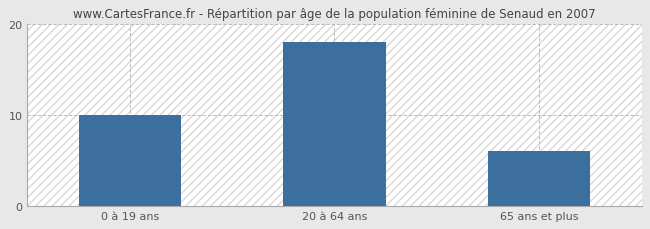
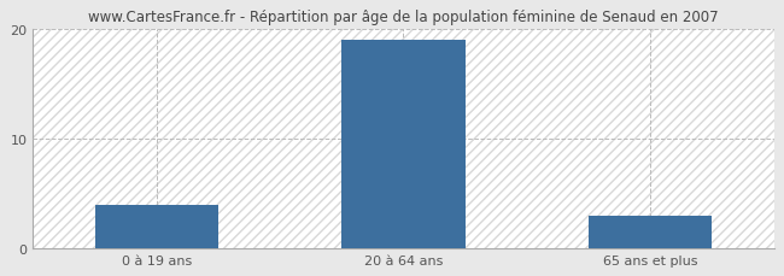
0 à 19 ans: 10 -> 4
20 à 64 ans: 18 -> 19
65 ans et plus: 6 -> 3
